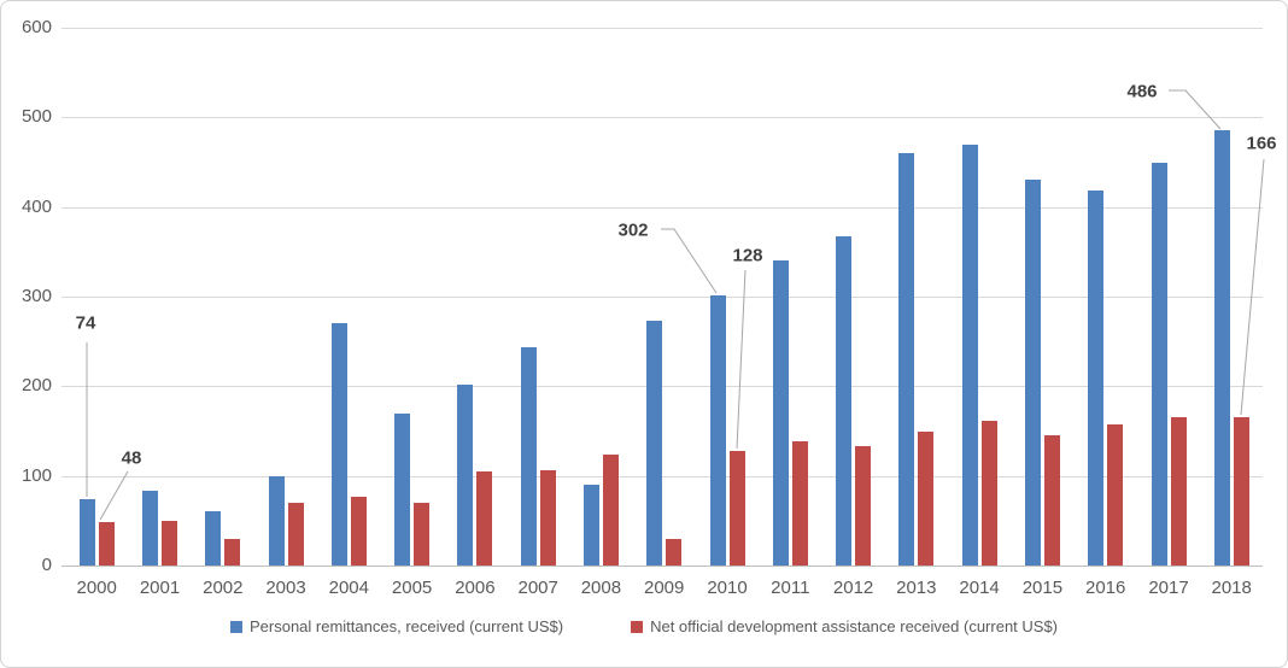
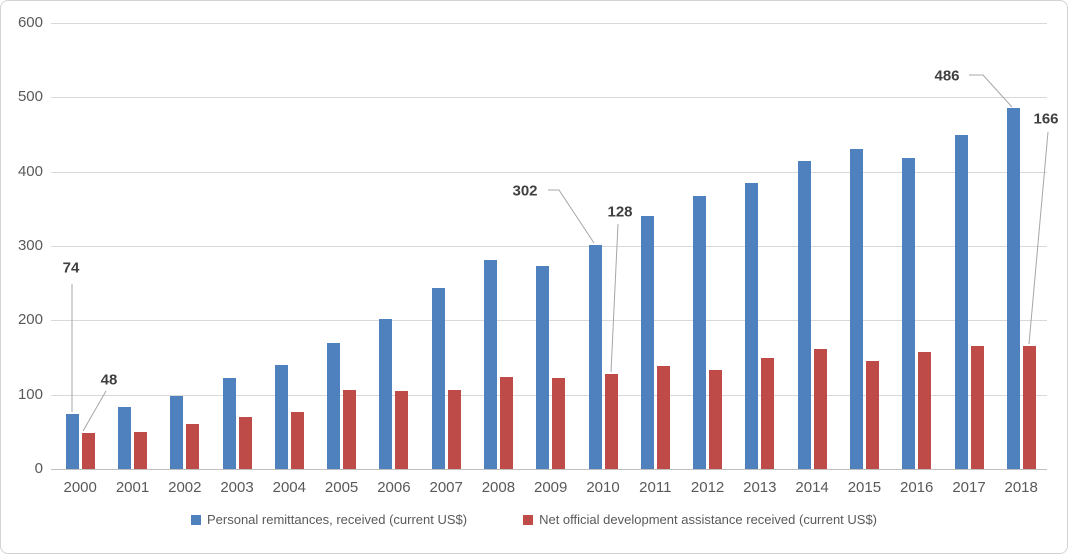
Personal remittances, received (current US$)/2002: 60 -> 100
Net official development assistance received (current US$)/2002: 30 -> 60
Personal remittances, received (current US$)/2003: 100 -> 120
Personal remittances, received (current US$)/2004: 270 -> 140
Net official development assistance received (current US$)/2005: 70 -> 110
Personal remittances, received (current US$)/2008: 90 -> 280
Net official development assistance received (current US$)/2009: 30 -> 120
Personal remittances, received (current US$)/2013: 460 -> 380
Personal remittances, received (current US$)/2014: 470 -> 420
